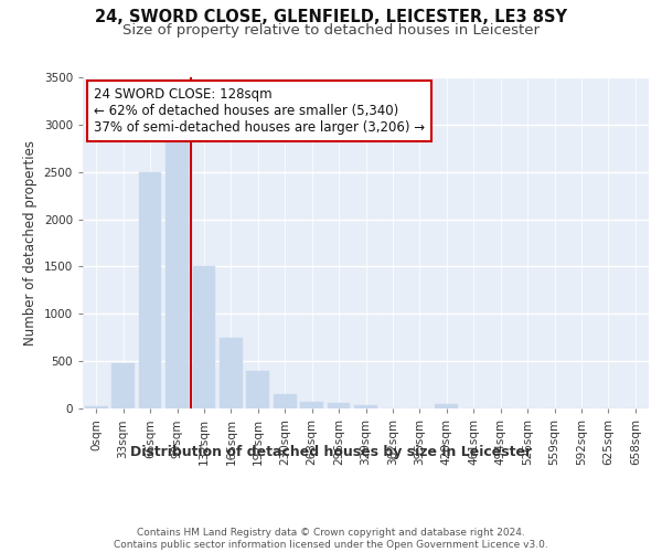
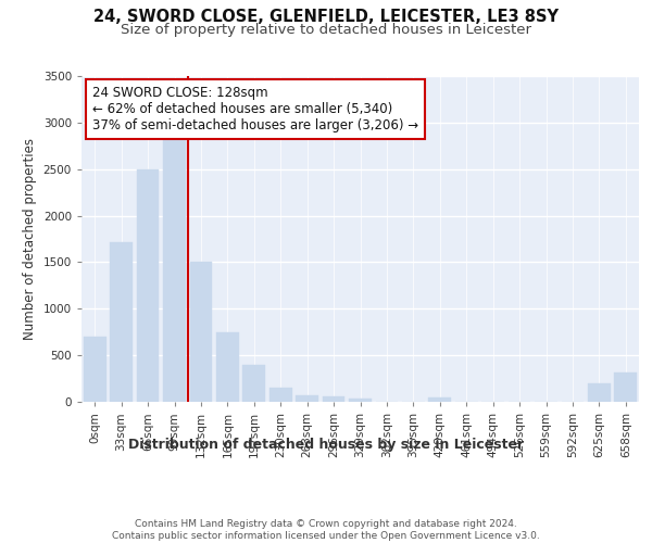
0sqm: 30 -> 700
33sqm: 480 -> 1720
625sqm: 0 -> 200
658sqm: 0 -> 320
